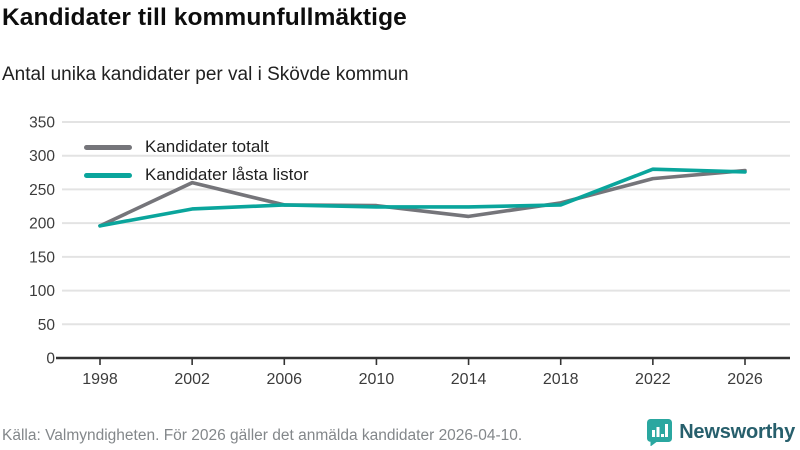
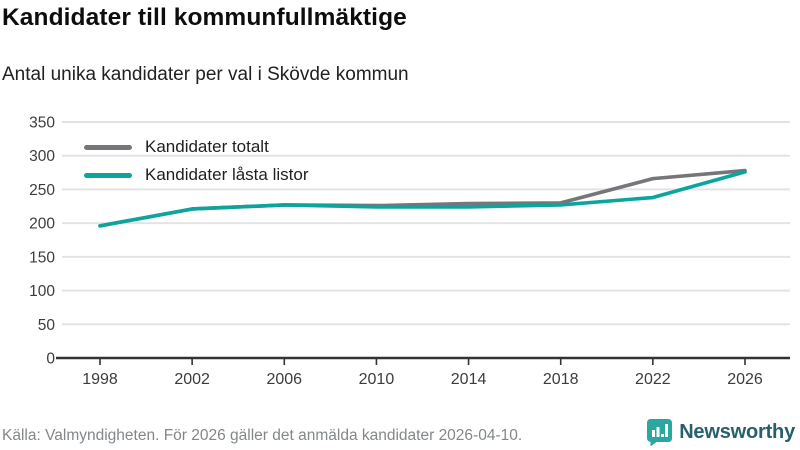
Kandidater totalt/2002: 260 -> 220
Kandidater totalt/2014: 210 -> 230
Kandidater låsta listor/2022: 280 -> 240
